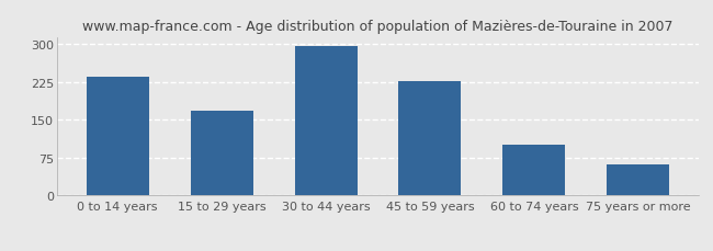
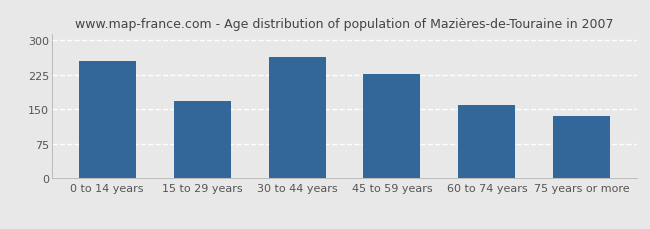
0 to 14 years: 235 -> 255
30 to 44 years: 296 -> 265
60 to 74 years: 100 -> 160
75 years or more: 62 -> 135
